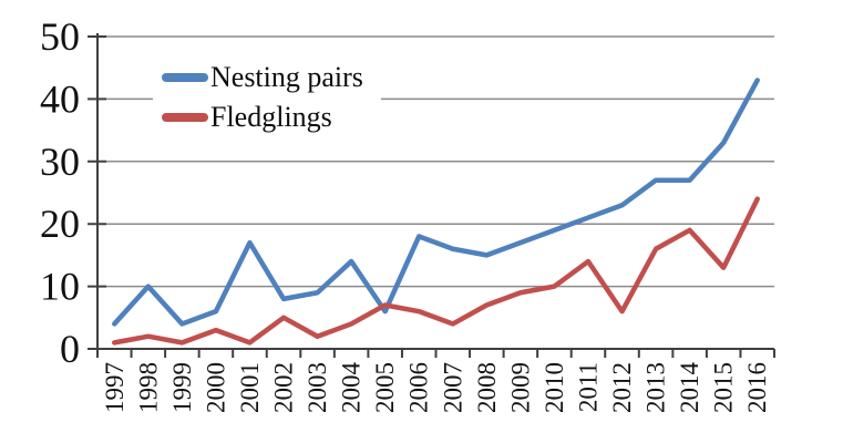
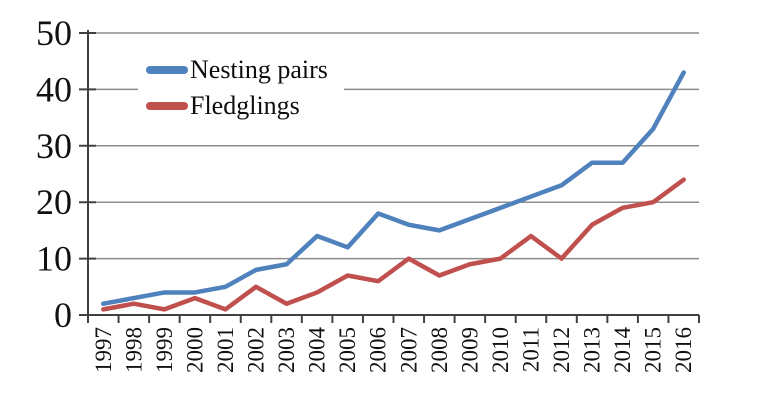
Nesting pairs/1997: 4 -> 2
Nesting pairs/1998: 10 -> 3
Nesting pairs/2000: 6 -> 4
Nesting pairs/2001: 17 -> 5
Nesting pairs/2005: 6 -> 12
Fledglings/2007: 4 -> 10
Fledglings/2012: 6 -> 10
Fledglings/2015: 13 -> 20
